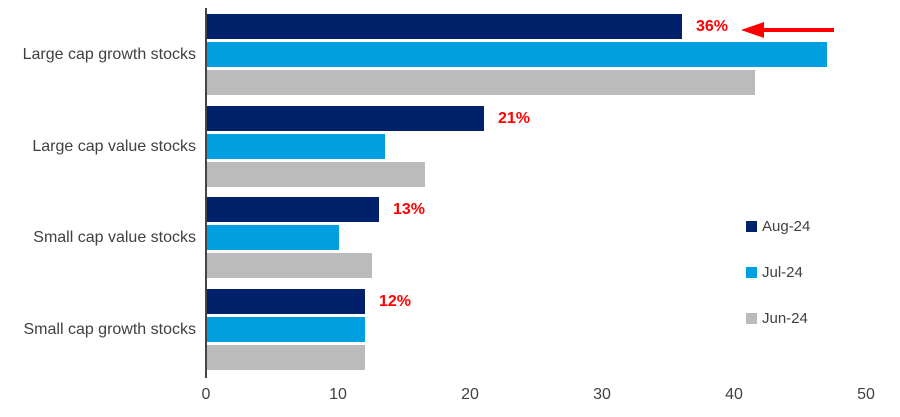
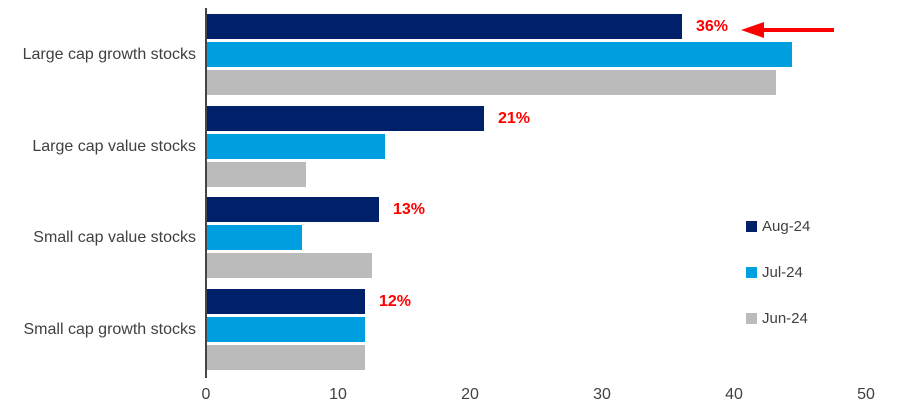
Jul-24/Large cap growth stocks: 47.0 -> 44.3
Jun-24/Large cap growth stocks: 41.5 -> 43.1
Jun-24/Large cap value stocks: 16.5 -> 7.5
Jul-24/Small cap value stocks: 10.0 -> 7.2
